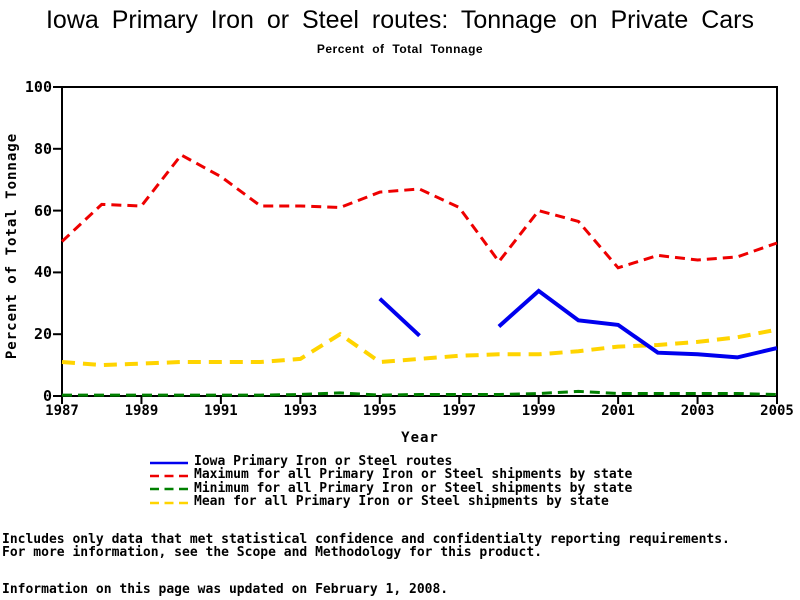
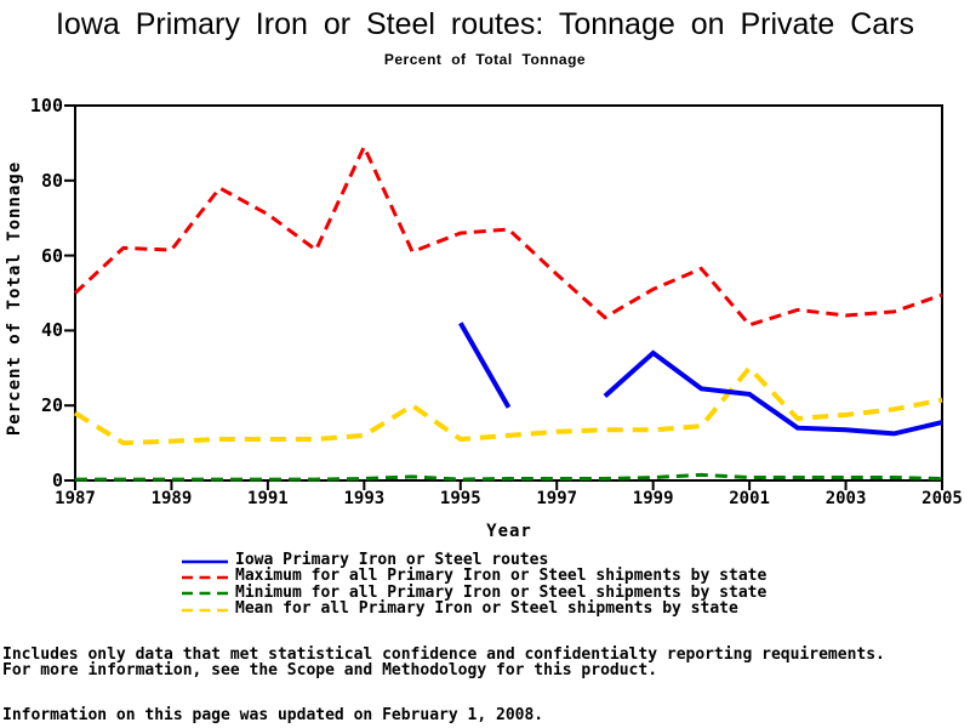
Mean for all Primary Iron or Steel shipments by state/1987: 11 -> 18
Maximum for all Primary Iron or Steel shipments by state/1993: 62 -> 89
Iowa Primary Iron or Steel routes/1995: 32 -> 42
Maximum for all Primary Iron or Steel shipments by state/1997: 61 -> 55
Maximum for all Primary Iron or Steel shipments by state/1999: 60 -> 51
Mean for all Primary Iron or Steel shipments by state/2001: 16 -> 30
